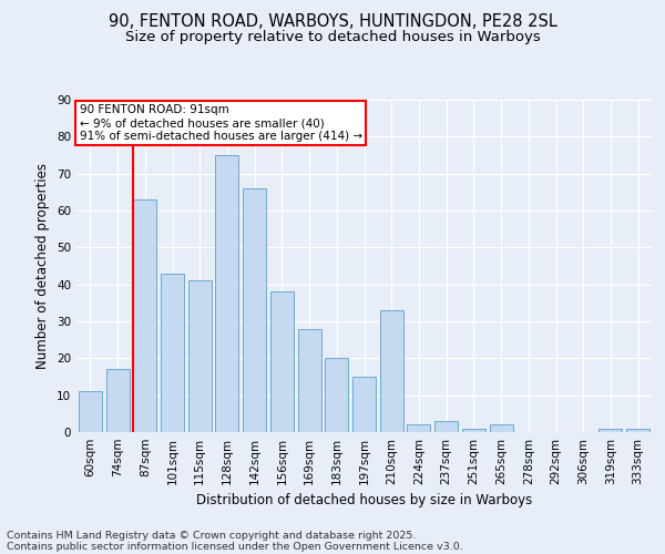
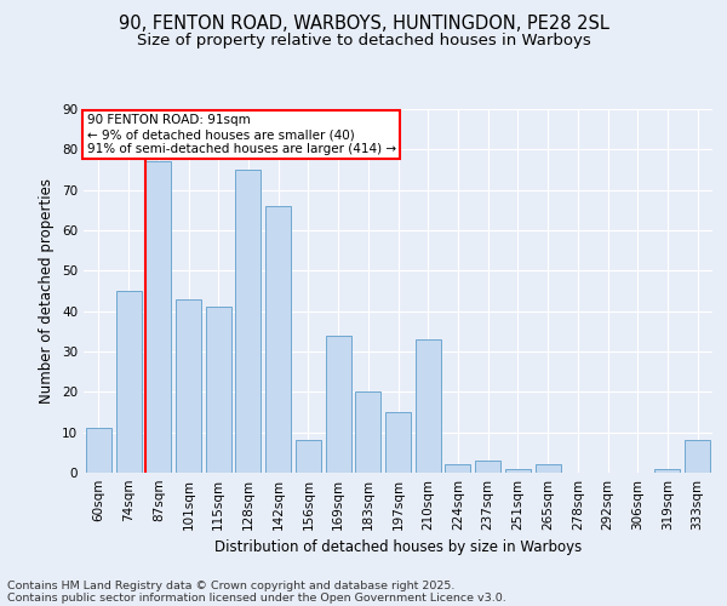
74sqm: 17 -> 45
87sqm: 63 -> 77
156sqm: 38 -> 8
169sqm: 28 -> 34
333sqm: 1 -> 8
